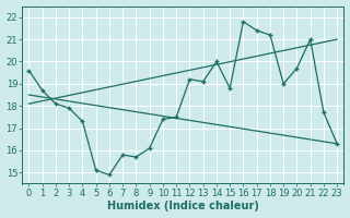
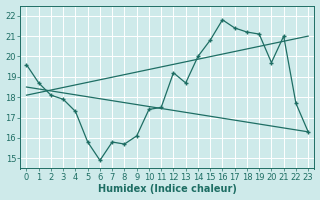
5: 15.1 -> 15.8
13: 19.1 -> 18.7
15: 18.8 -> 20.8
19: 19.0 -> 21.1
